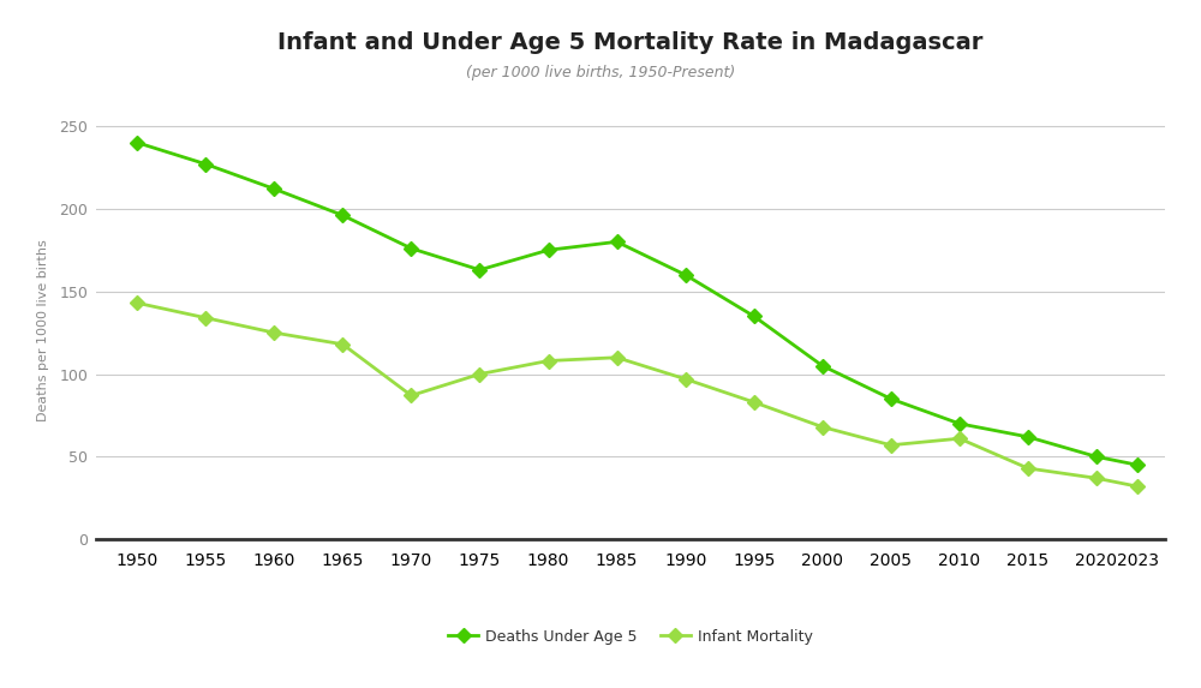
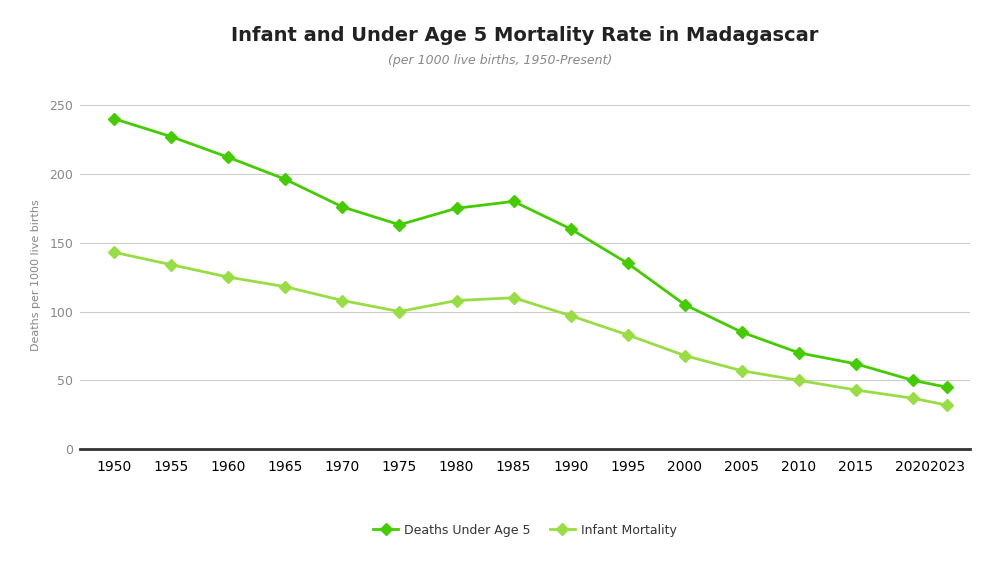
Infant Mortality/1970: 87 -> 108
Infant Mortality/2010: 61 -> 50
